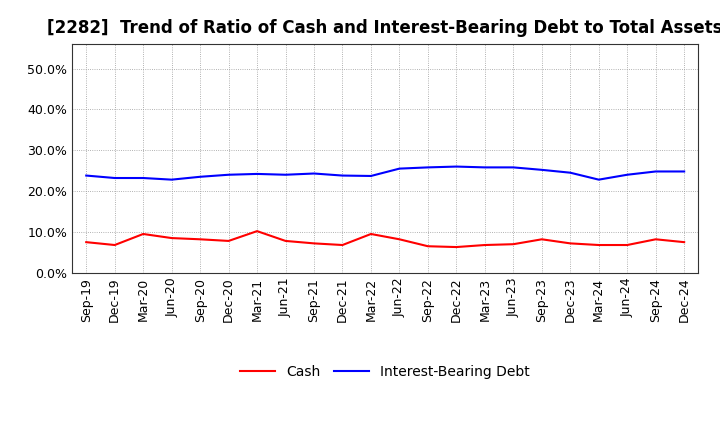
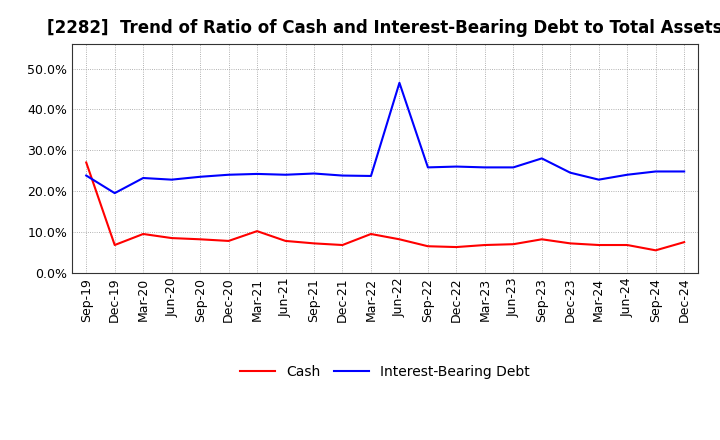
Cash/Sep-19: 7.5% -> 27.0%
Interest-Bearing Debt/Dec-19: 23.2% -> 19.5%
Interest-Bearing Debt/Jun-22: 25.5% -> 46.5%
Interest-Bearing Debt/Sep-23: 25.2% -> 28.0%
Cash/Sep-24: 8.2% -> 5.5%
